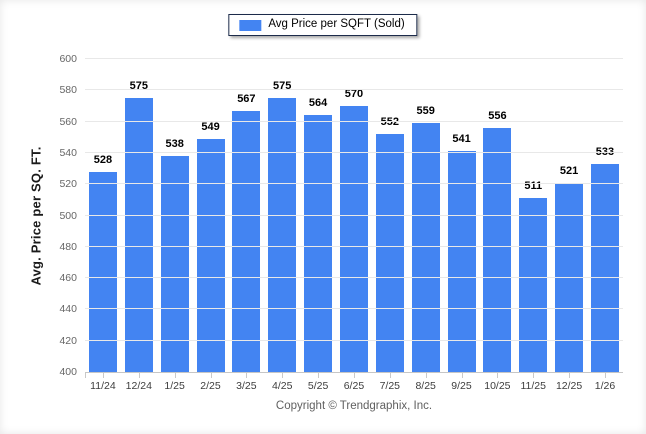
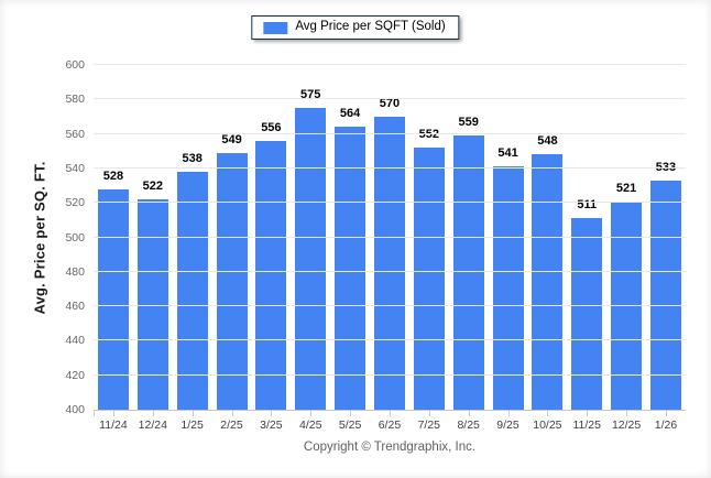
12/24: 575 -> 522
3/25: 567 -> 556
10/25: 556 -> 548
